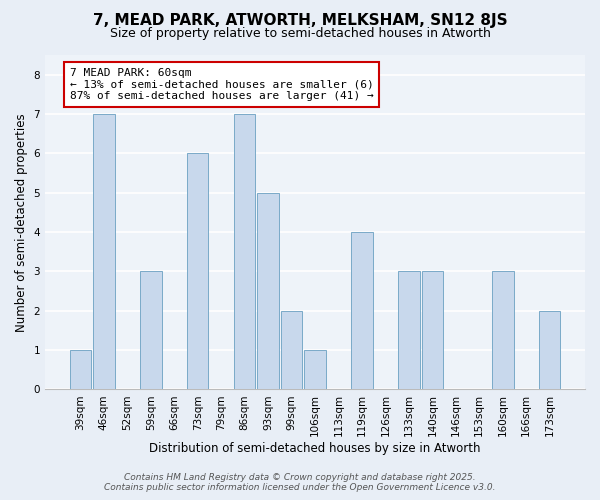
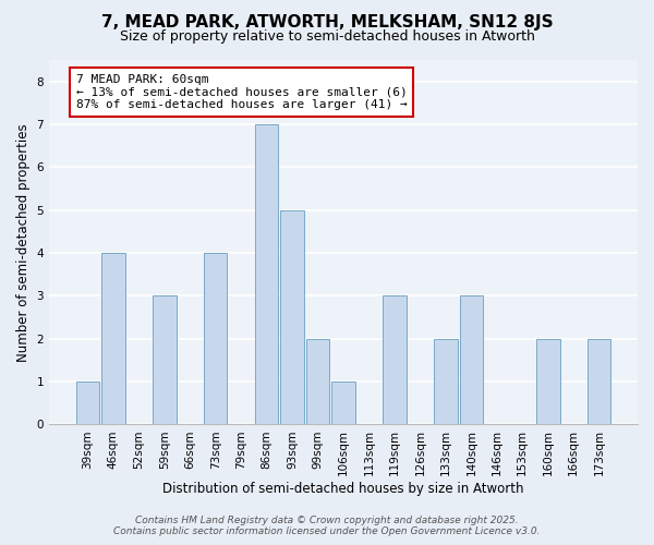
46sqm: 7 -> 4
73sqm: 6 -> 4
119sqm: 4 -> 3
133sqm: 3 -> 2
160sqm: 3 -> 2
